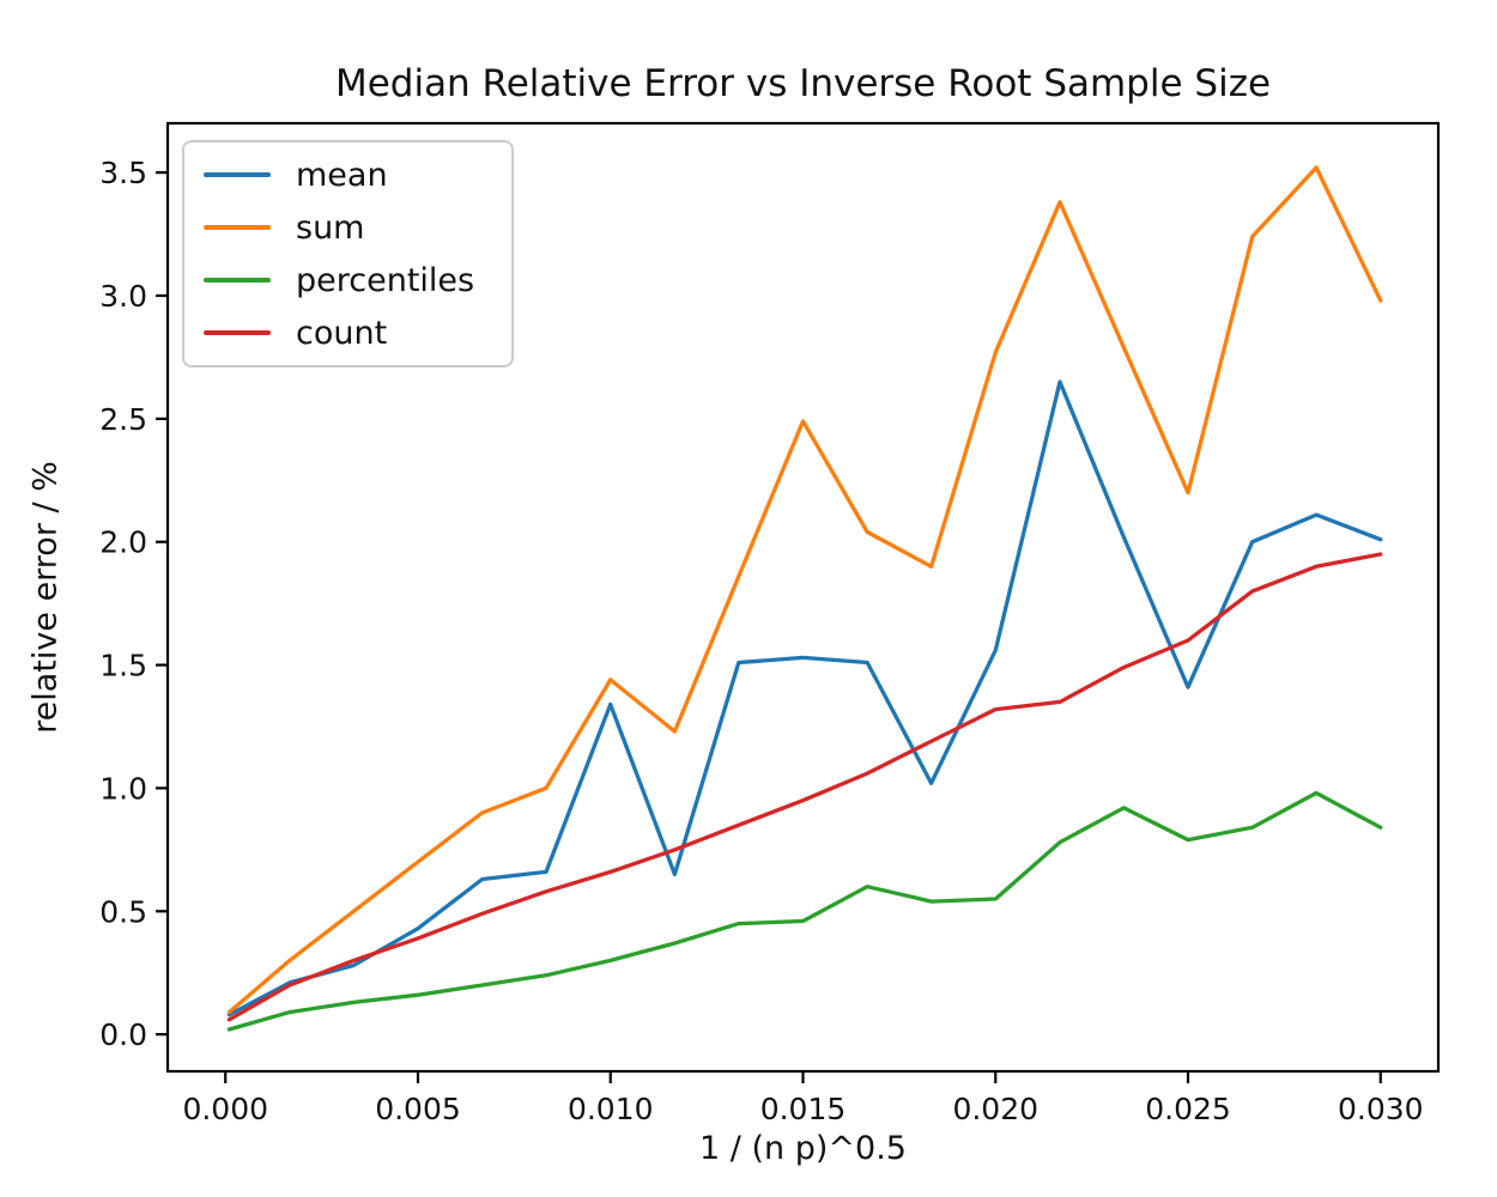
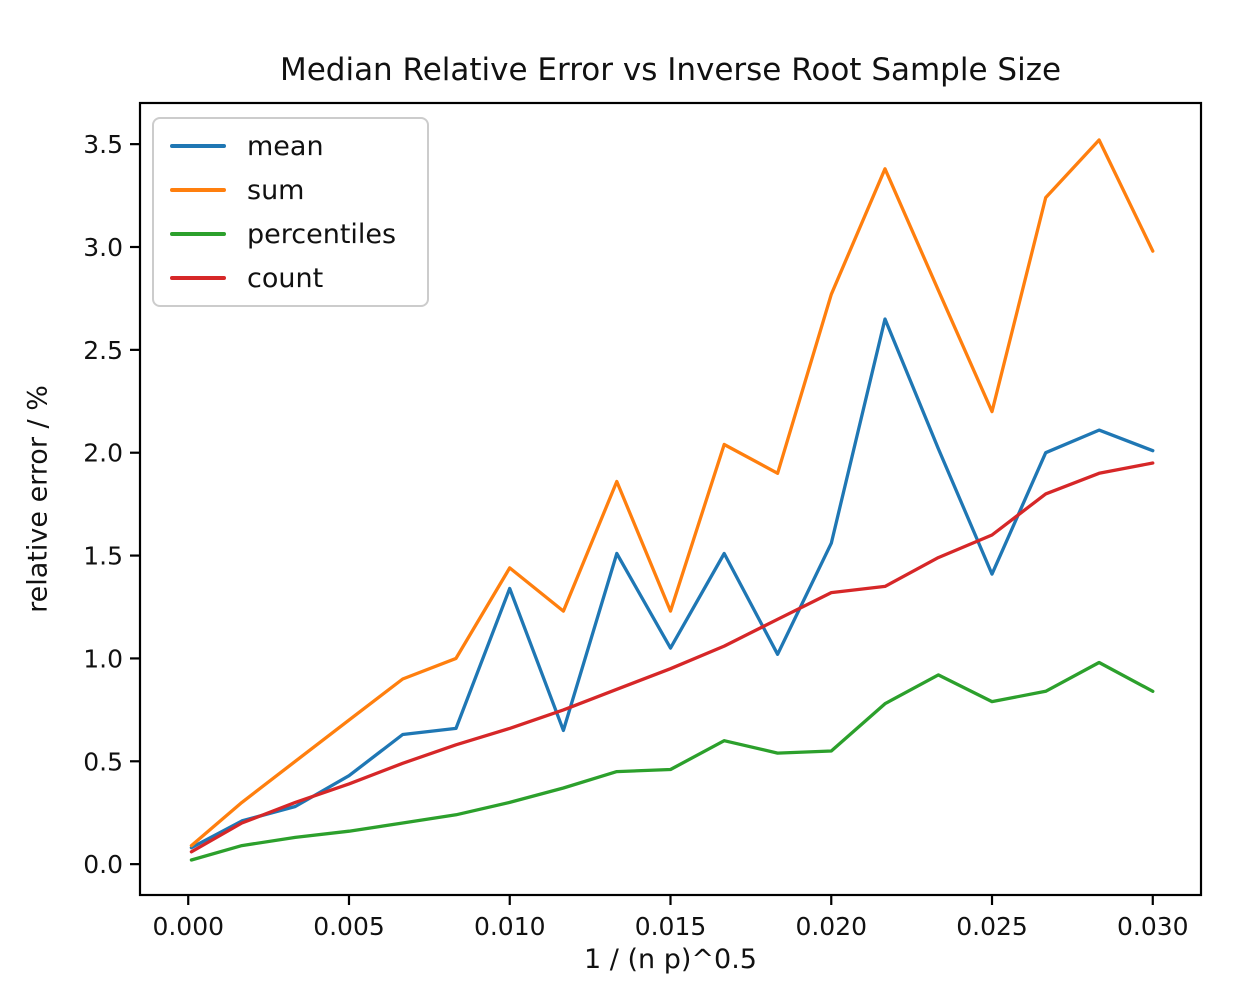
mean/0.015: 1.53 -> 1.05
sum/0.015: 2.49 -> 1.23
